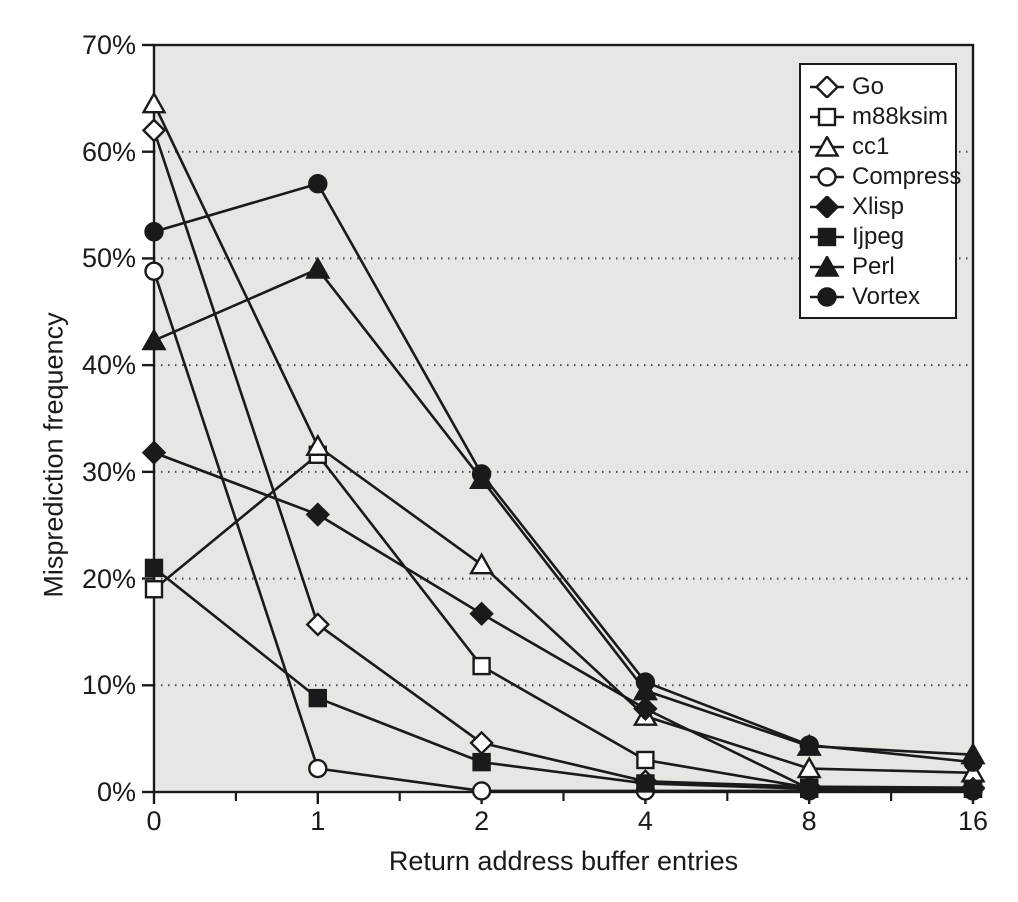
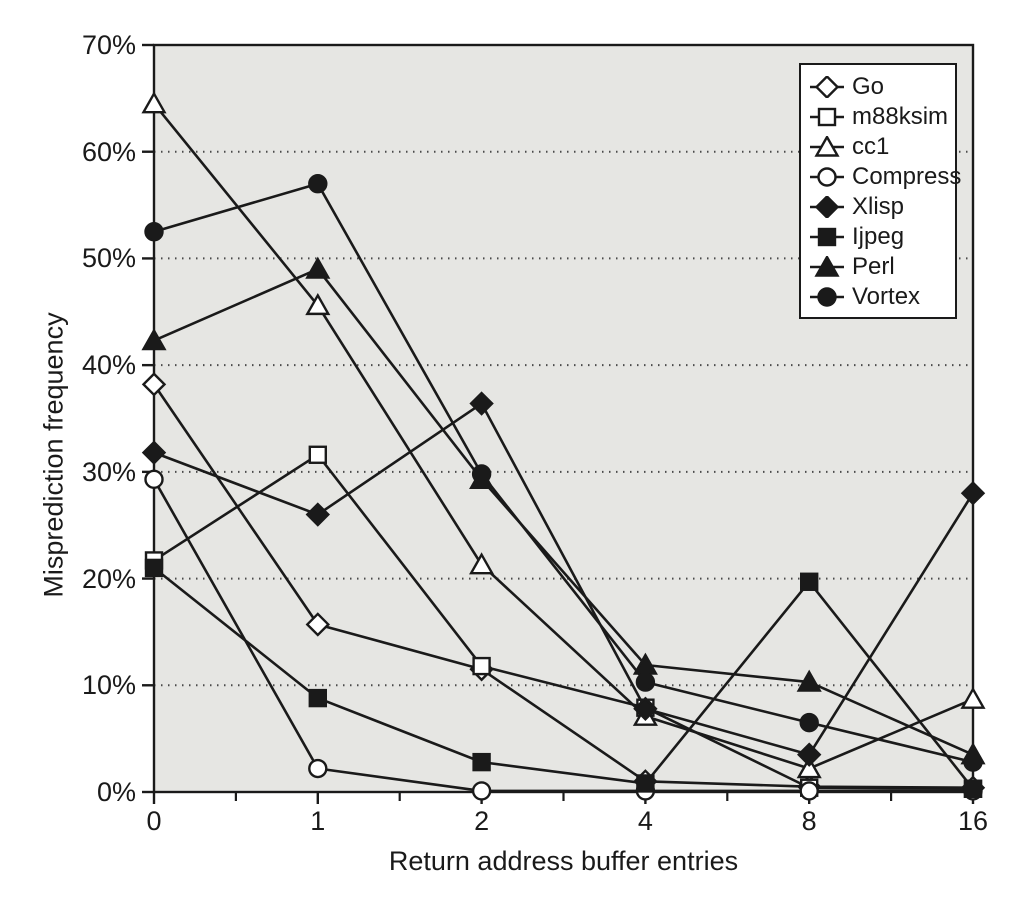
Go/0: 62.0% -> 38.2%
m88ksim/0: 19.0% -> 21.7%
Compress/0: 48.8% -> 29.3%
cc1/1: 32.4% -> 45.6%
Go/2: 4.6% -> 11.5%
Xlisp/2: 16.7% -> 36.4%
m88ksim/4: 3.0% -> 7.9%
Perl/4: 9.5% -> 11.9%
Xlisp/8: 0.3% -> 3.5%
Ijpeg/8: 0.3% -> 19.7%
Perl/8: 4.3% -> 10.3%
Vortex/8: 4.4% -> 6.5%
cc1/16: 1.8% -> 8.7%
Xlisp/16: 0.3% -> 28.0%
